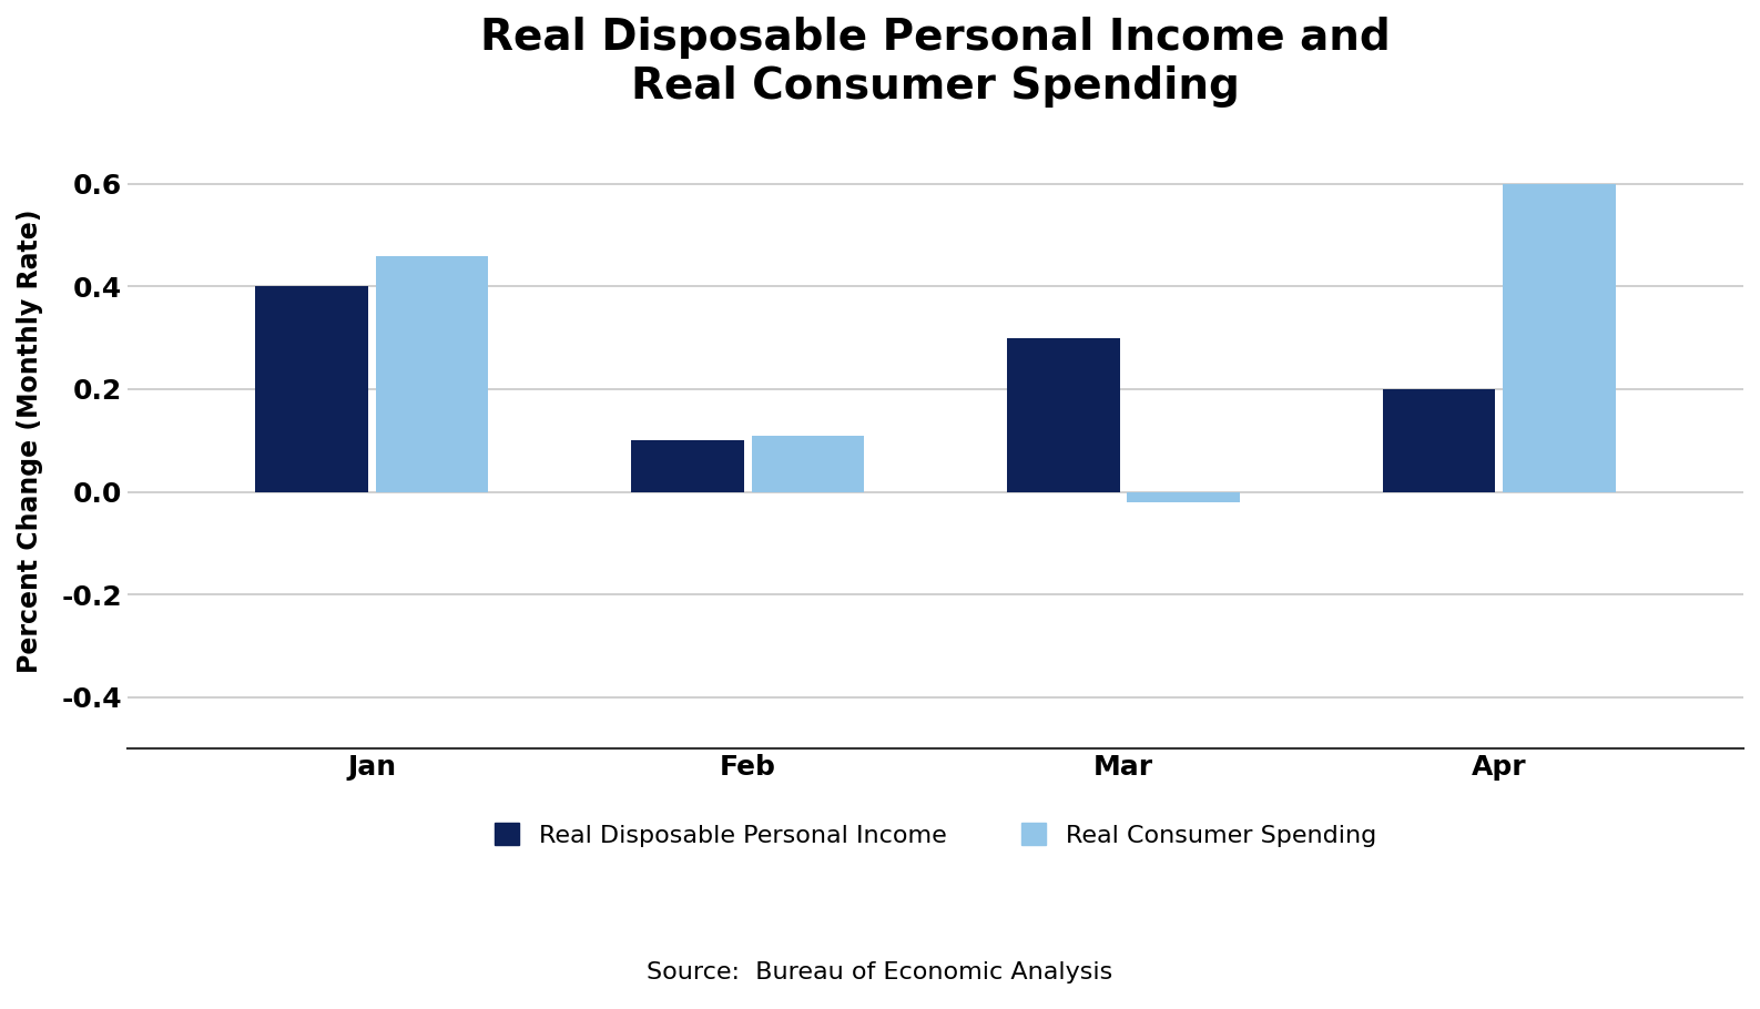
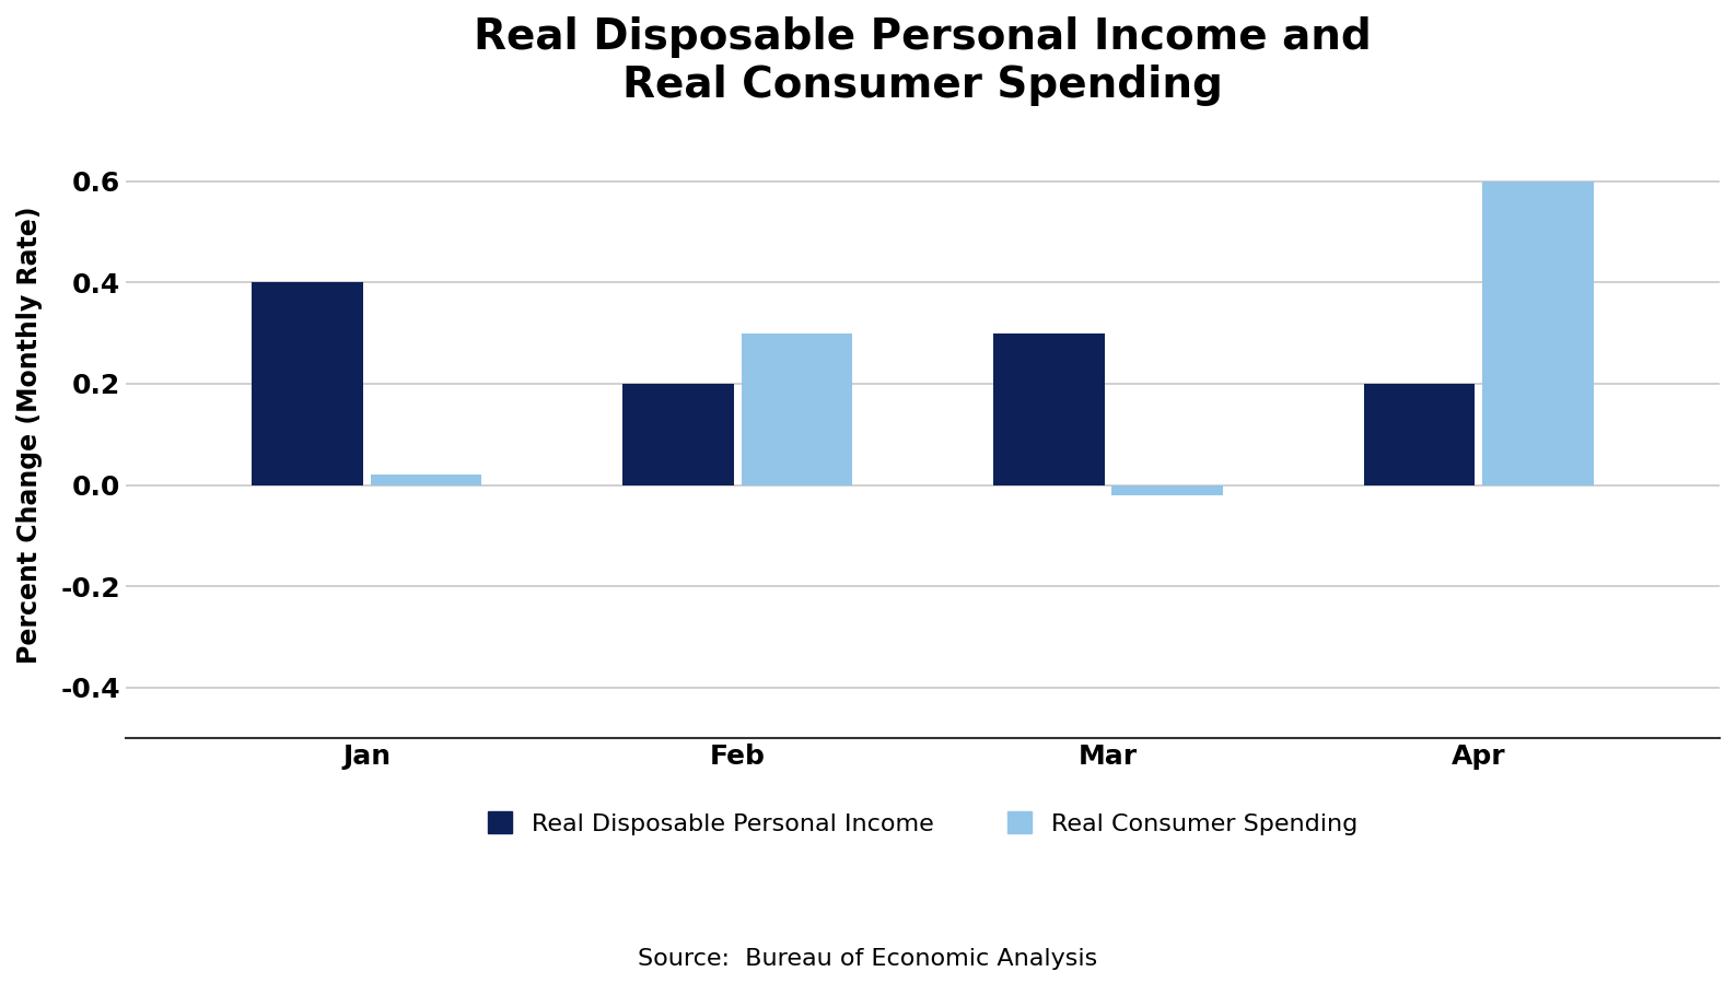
Real Consumer Spending/Jan: 0.46 -> 0.02
Real Disposable Personal Income/Feb: 0.1 -> 0.2
Real Consumer Spending/Feb: 0.11 -> 0.30
